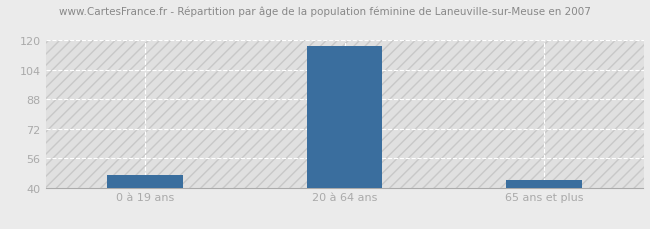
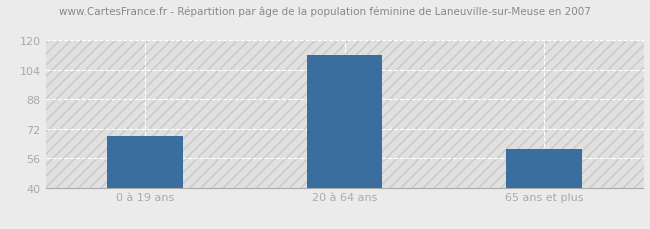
0 à 19 ans: 47 -> 68
20 à 64 ans: 117 -> 112
65 ans et plus: 44 -> 61
